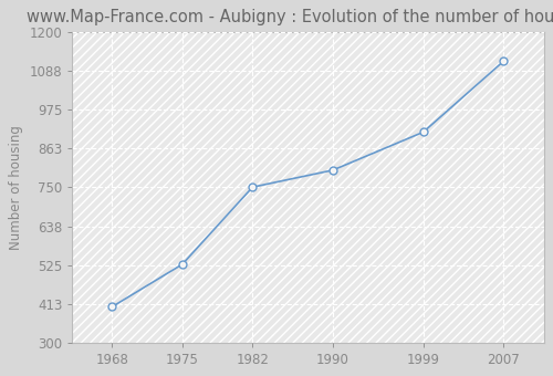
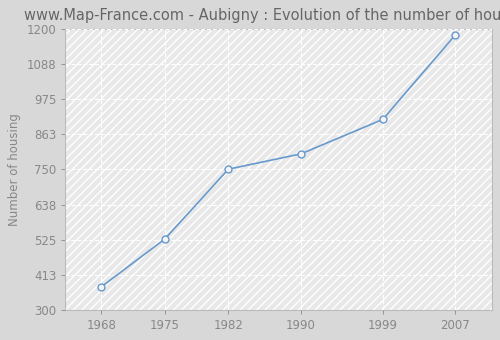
1968: 405 -> 375
2007: 1115 -> 1180
